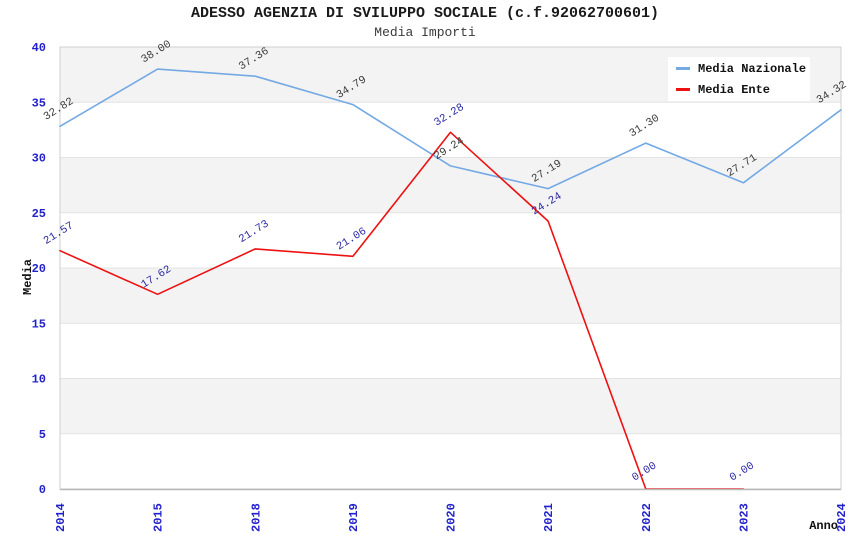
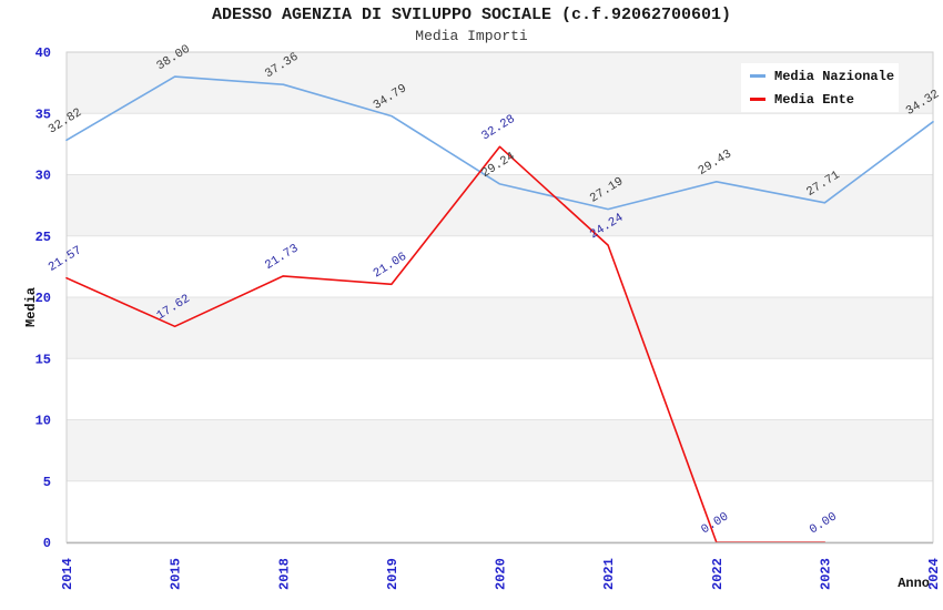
Media Nazionale/2022: 31.30 -> 29.43
